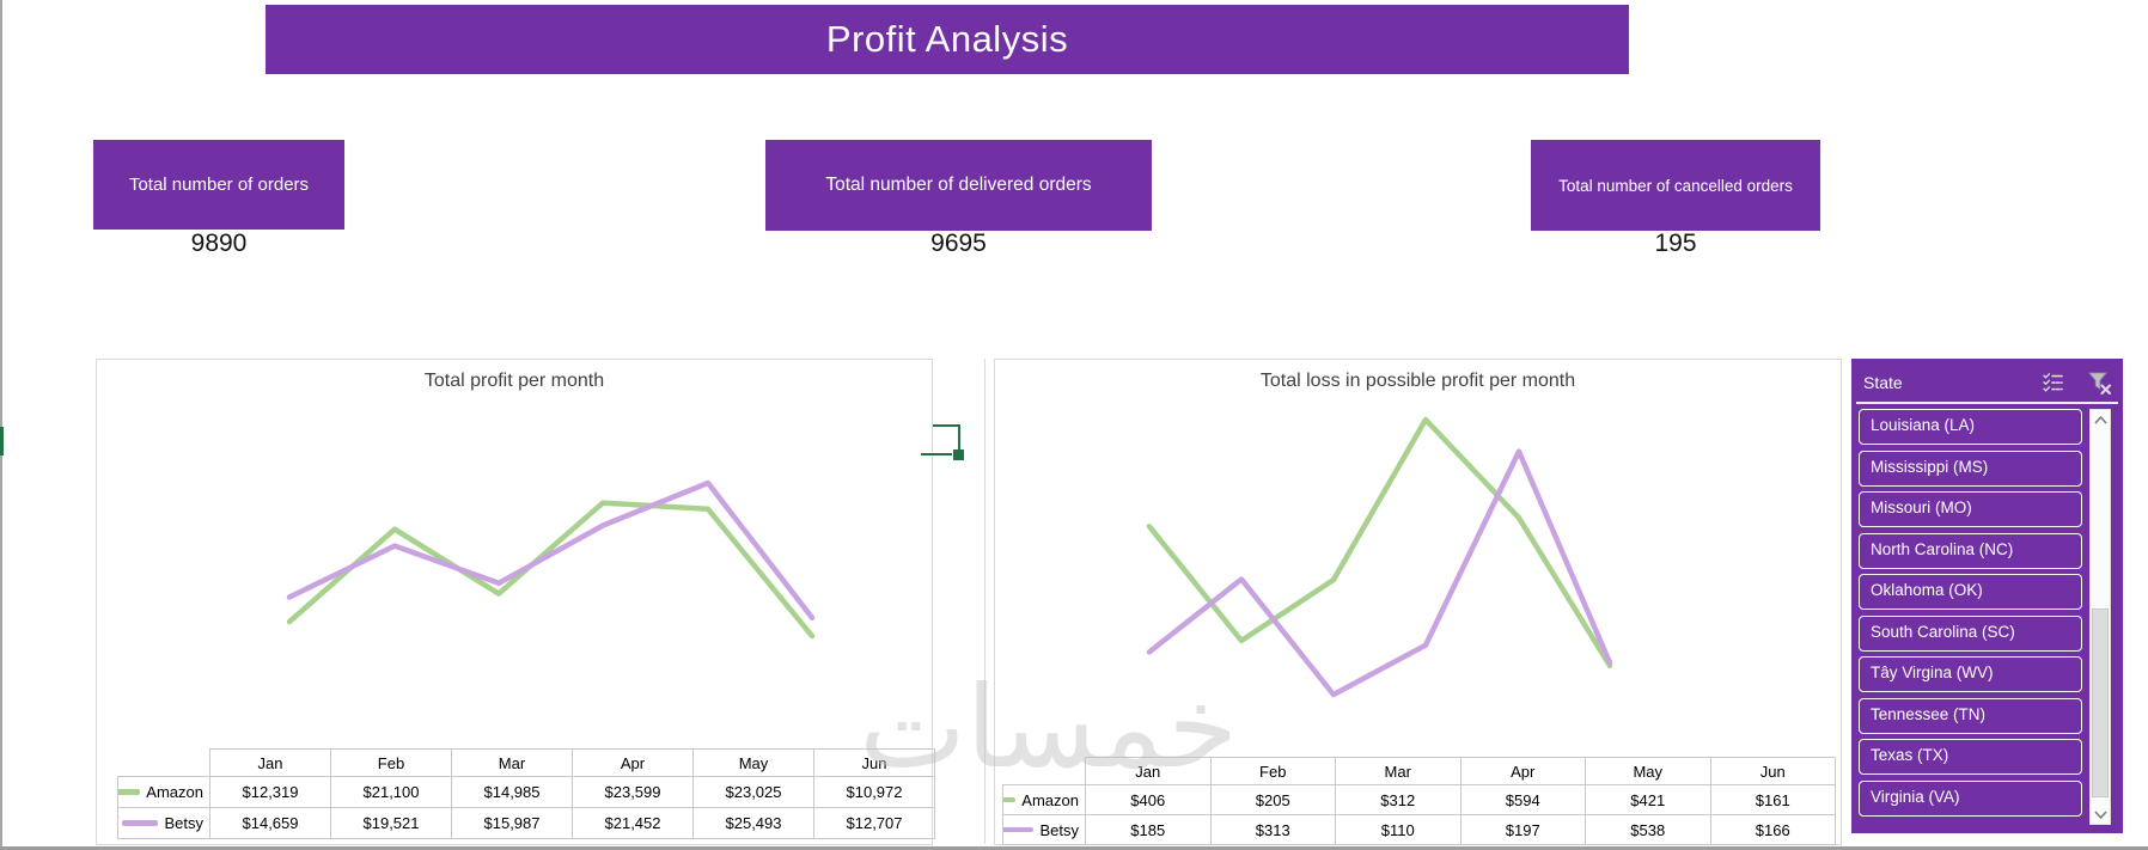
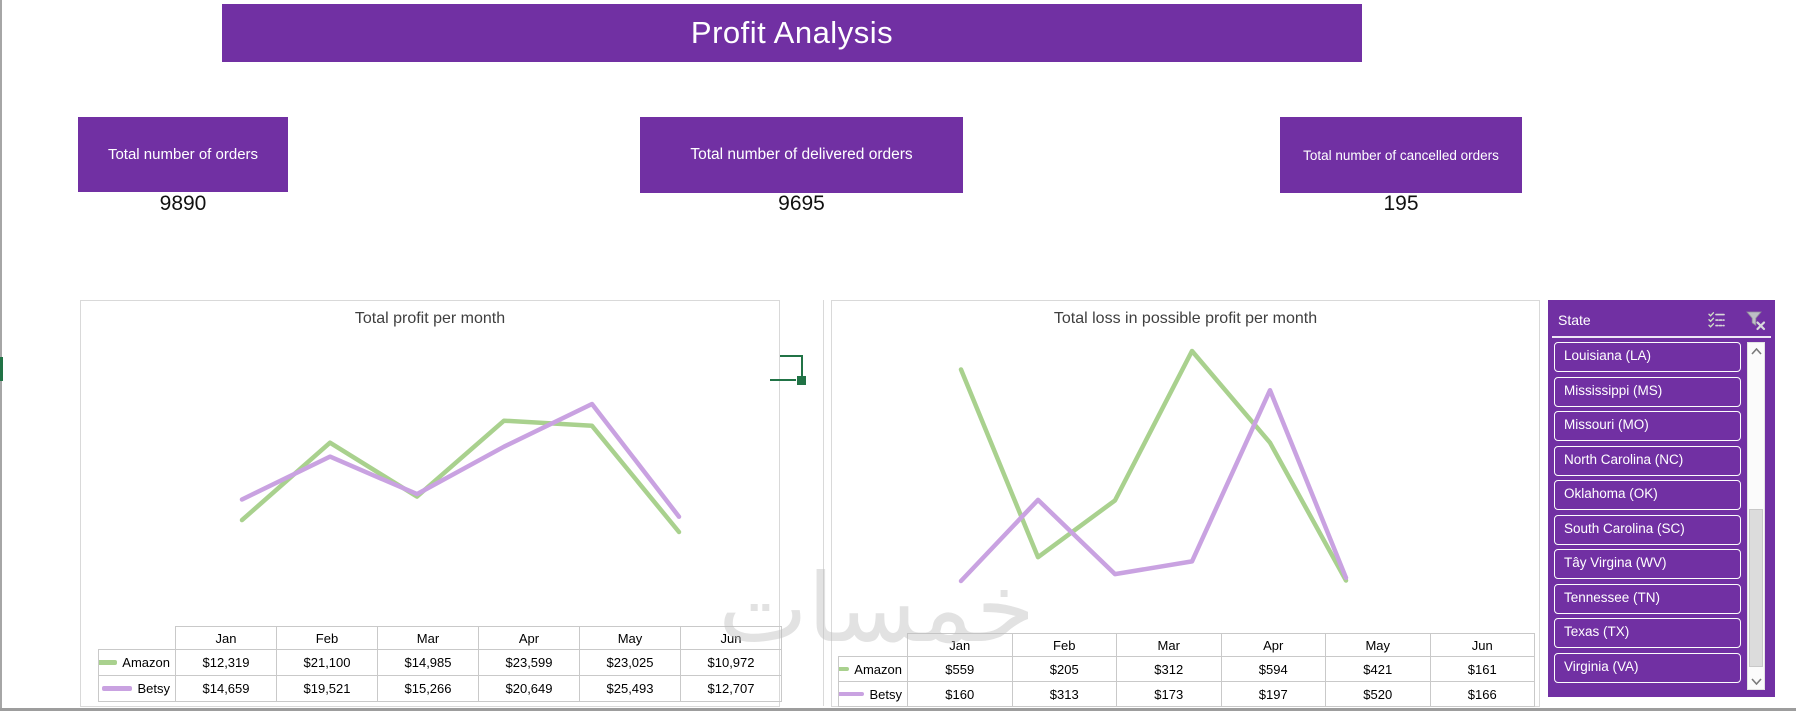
Total profit per month/Betsy/Mar: $15,987 -> $15,266
Total profit per month/Betsy/Apr: $21,452 -> $20,649
Total loss in possible profit per month/Amazon/Jan: $406 -> $559
Total loss in possible profit per month/Betsy/Jan: $185 -> $160
Total loss in possible profit per month/Betsy/Mar: $110 -> $173
Total loss in possible profit per month/Betsy/May: $538 -> $520
